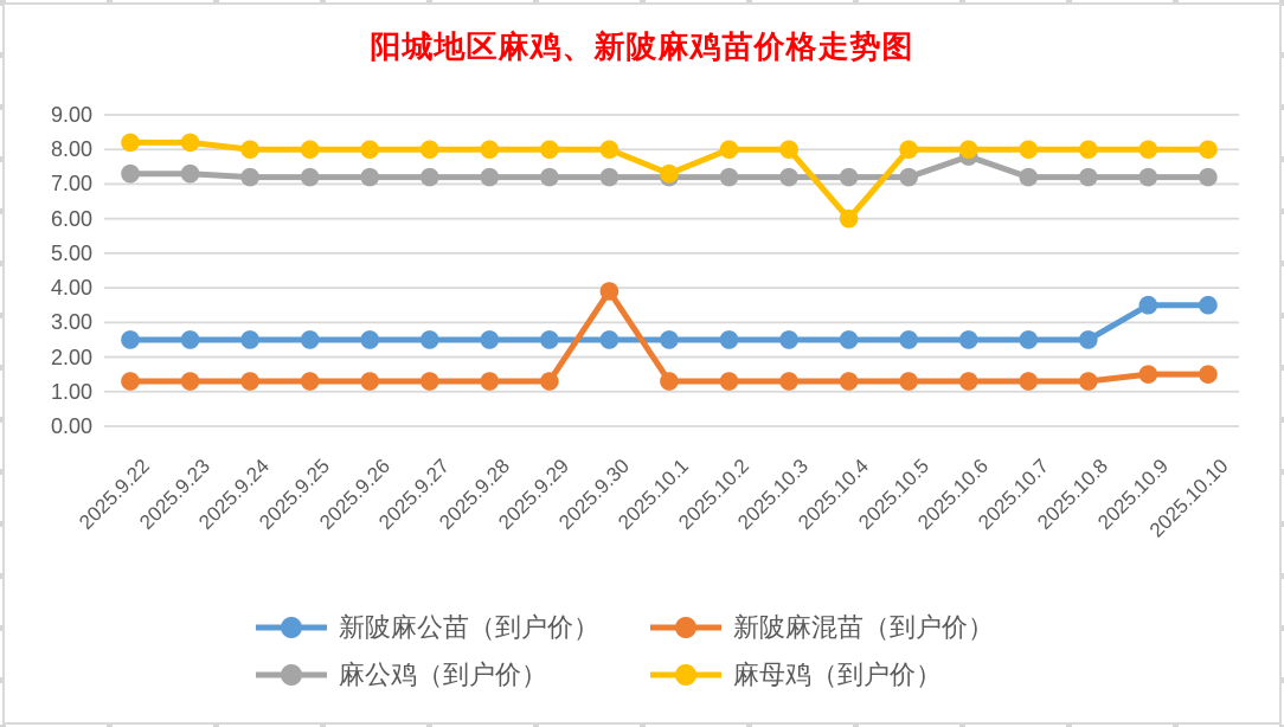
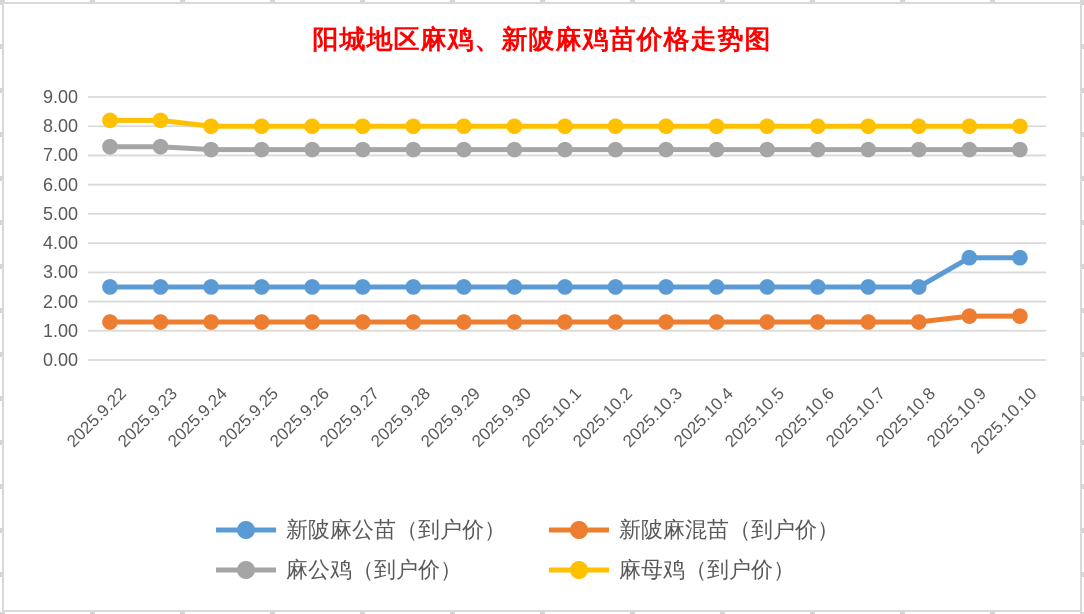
新陂麻混苗（到户价）/2025.9.30: 3.9 -> 1.3
麻母鸡（到户价）/2025.10.1: 7.3 -> 8.0
麻母鸡（到户价）/2025.10.4: 6.0 -> 8.0
麻公鸡（到户价）/2025.10.6: 7.8 -> 7.2
